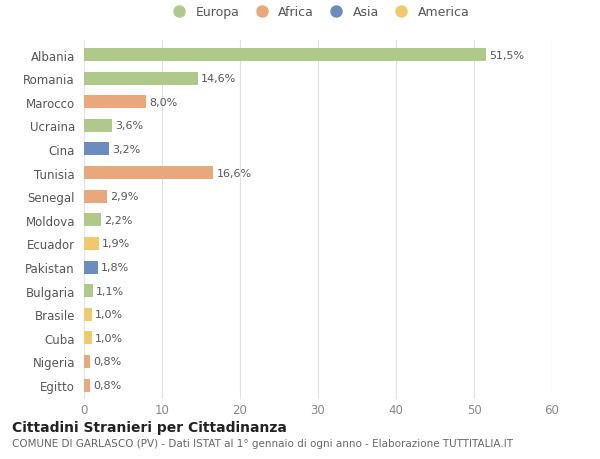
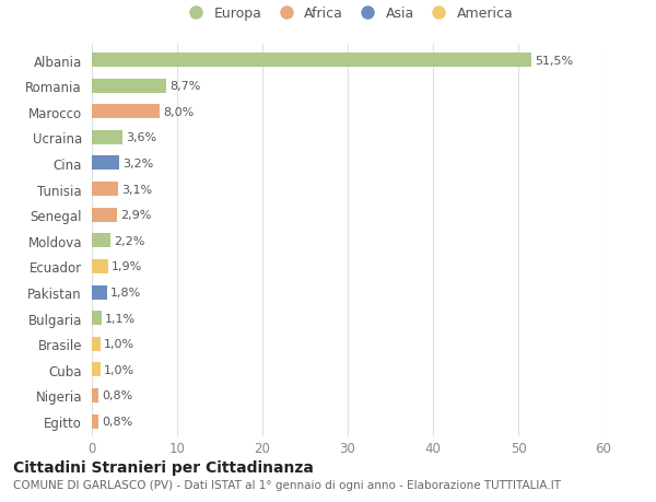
Romania: 14,6% -> 8,7%
Tunisia: 16,6% -> 3,1%
